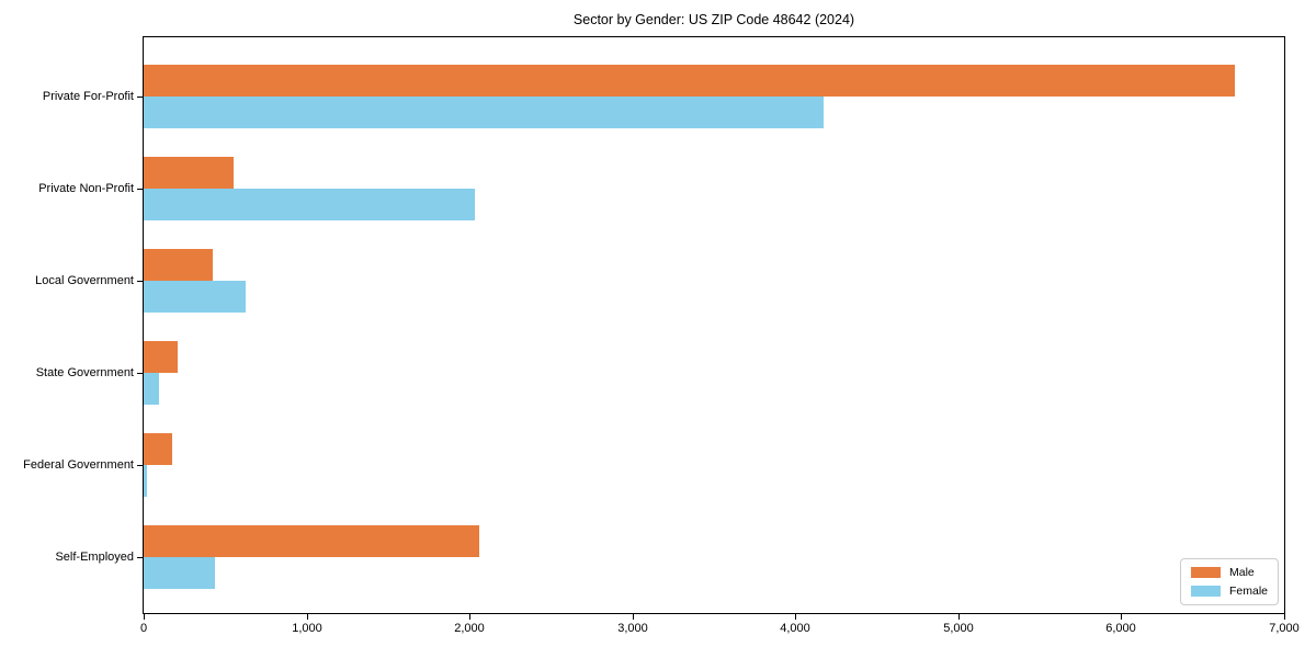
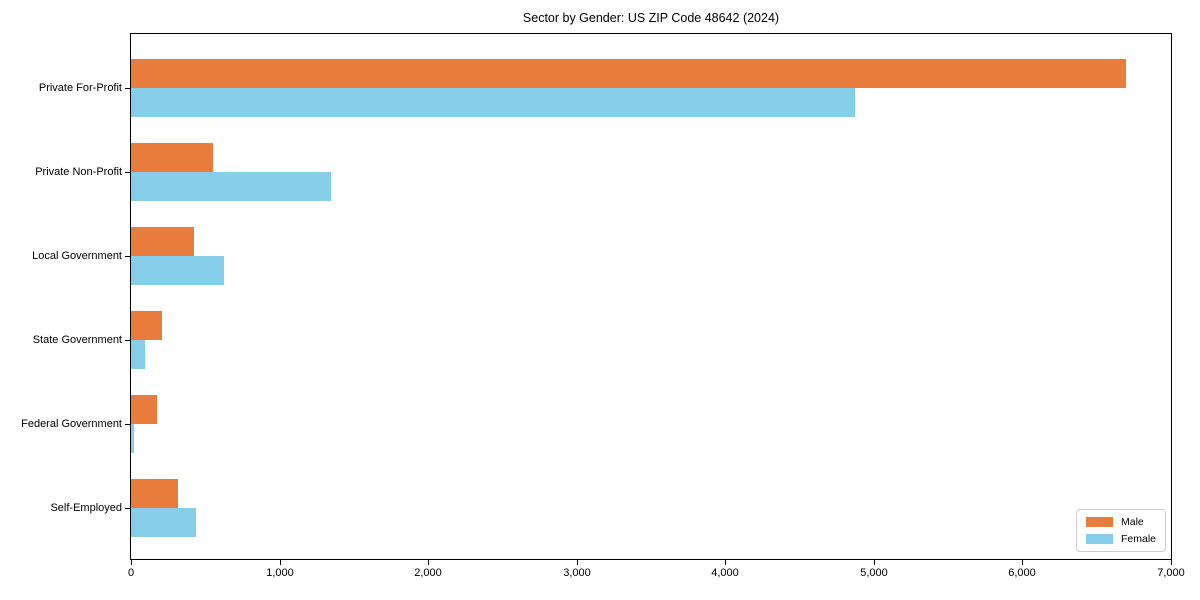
Female/Private For-Profit: 4170 -> 4870
Female/Private Non-Profit: 2030 -> 1340
Male/Self-Employed: 2060 -> 320
